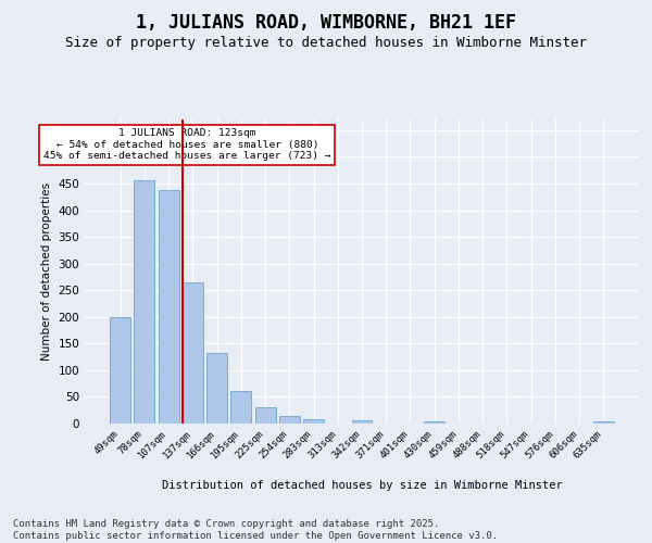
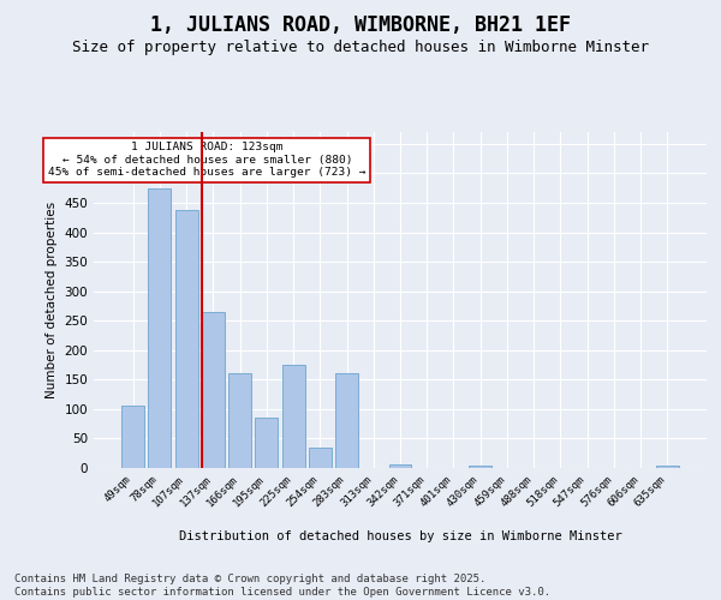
49sqm: 200 -> 105
78sqm: 457 -> 475
166sqm: 133 -> 160
195sqm: 62 -> 85
225sqm: 30 -> 175
254sqm: 14 -> 35
283sqm: 8 -> 160
